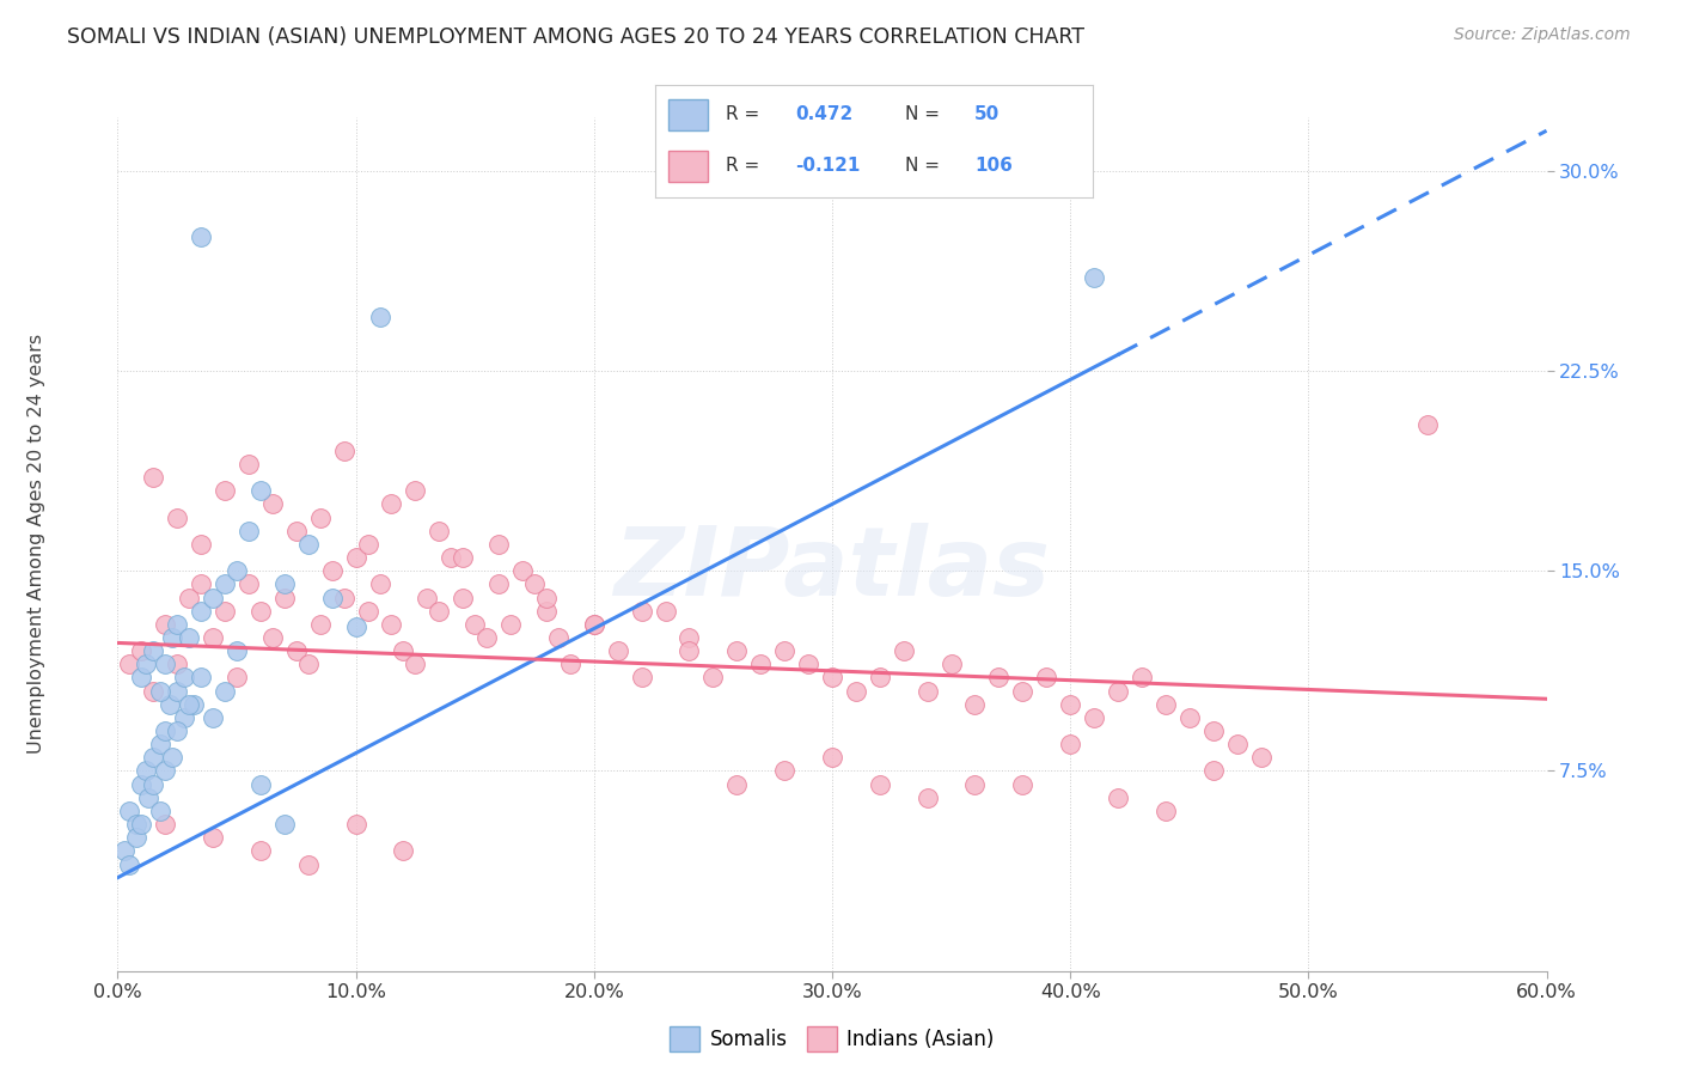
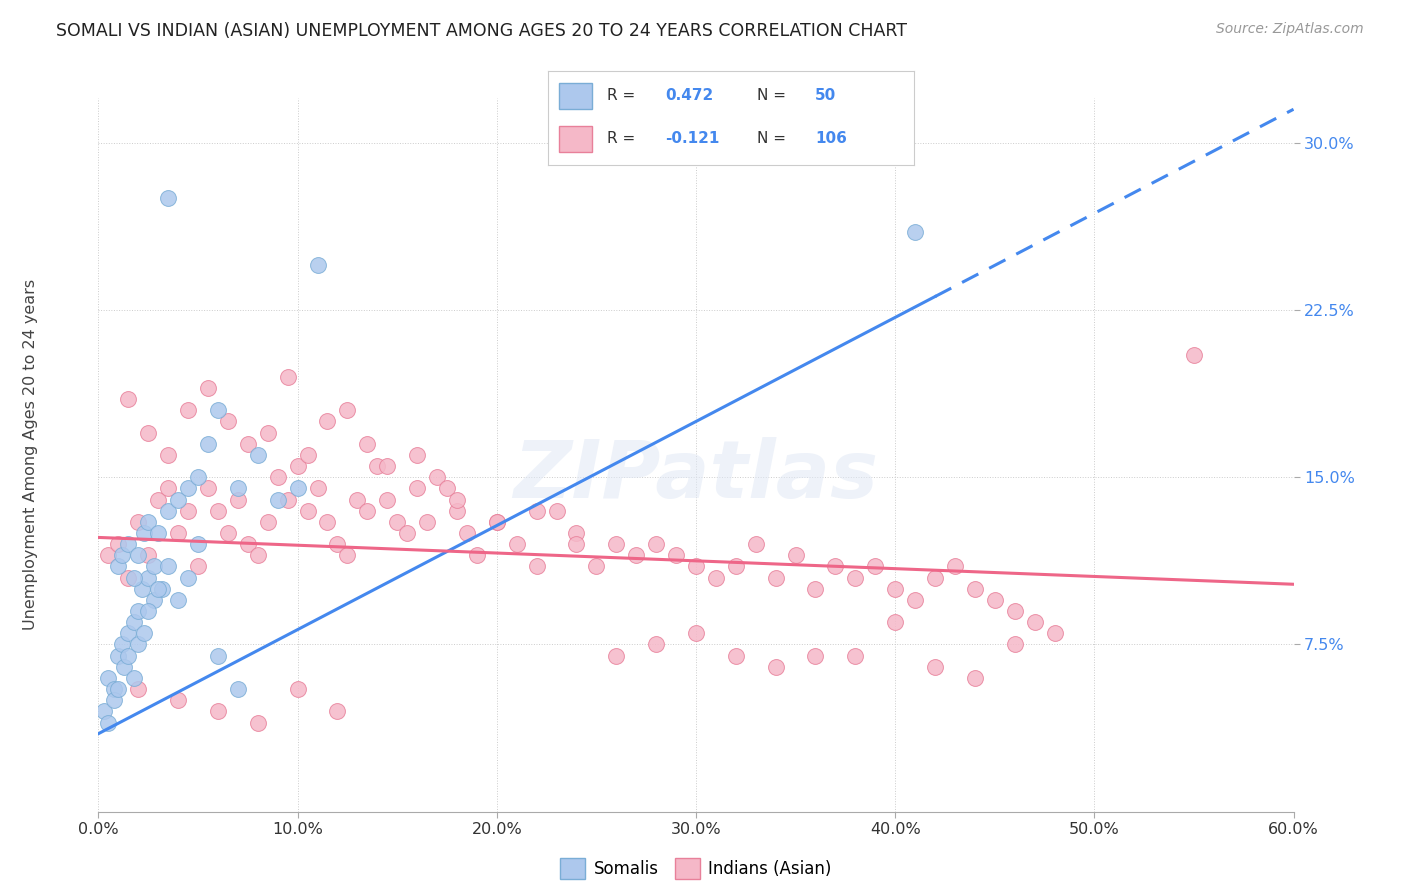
Somalis/10.0%: 12.9% -> 14.5%
